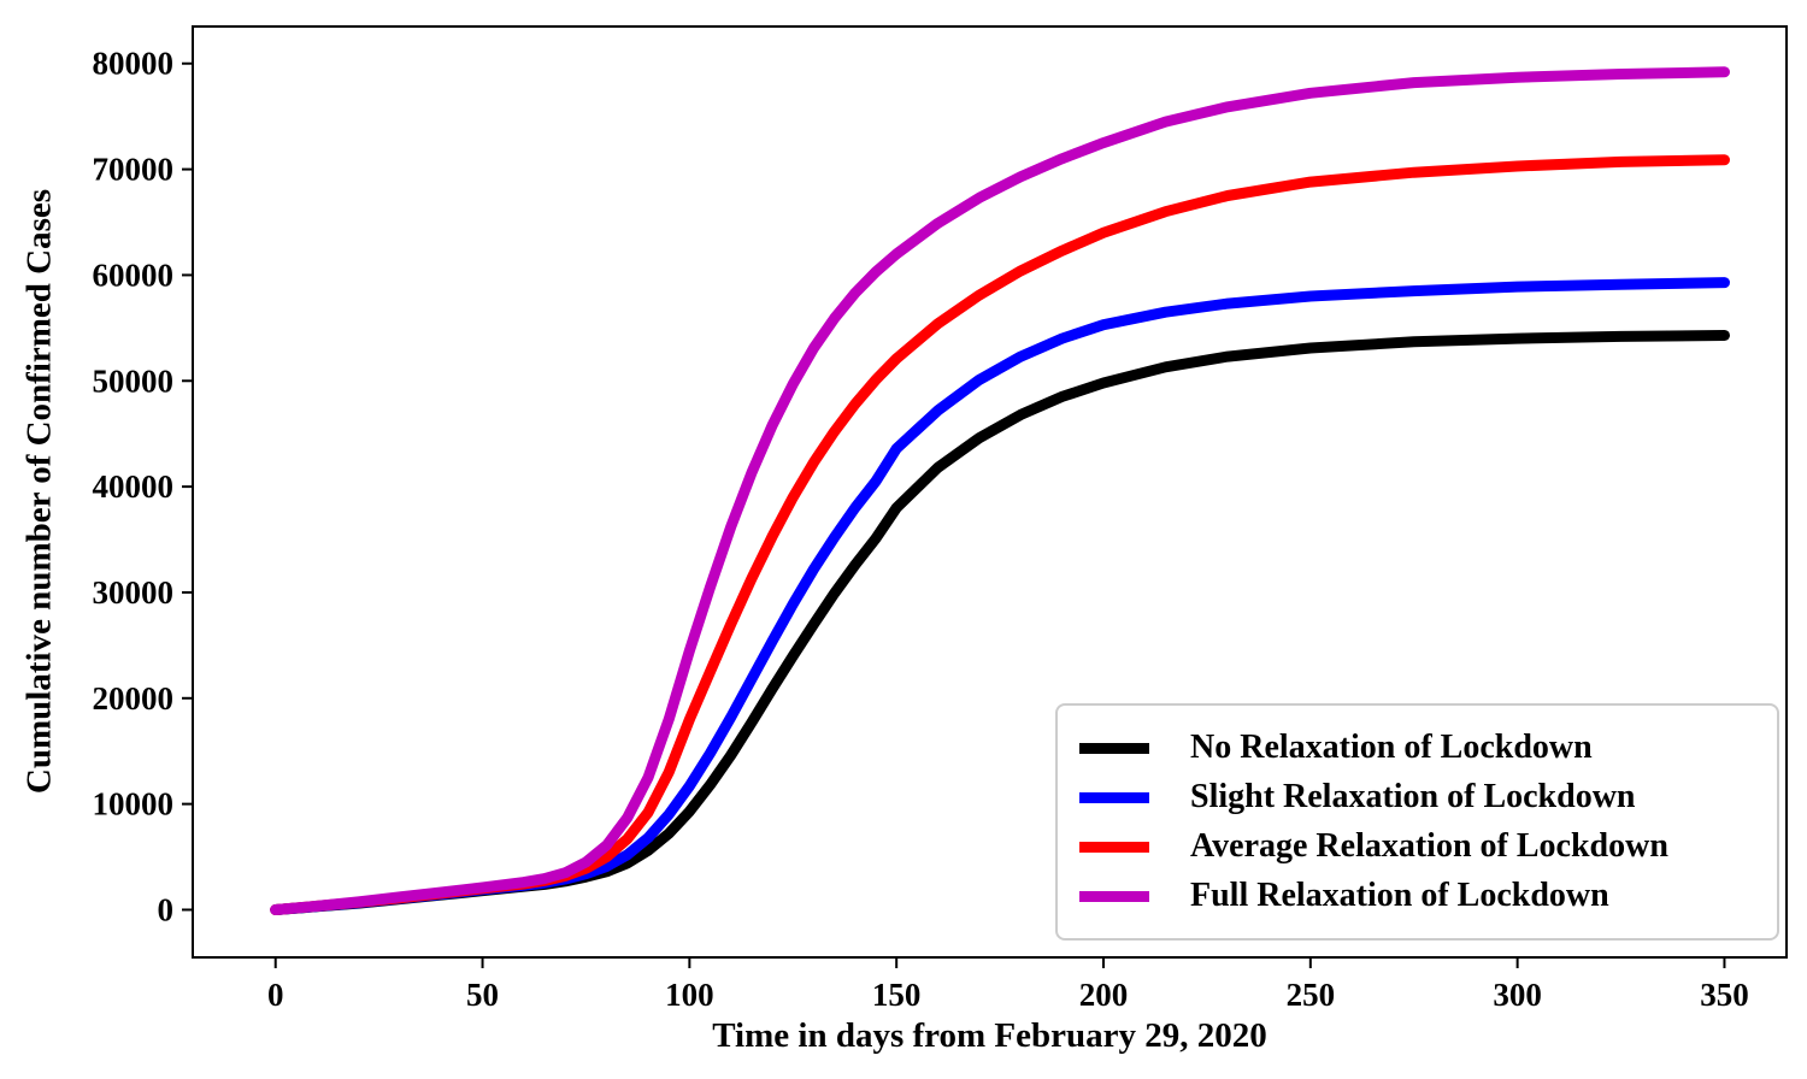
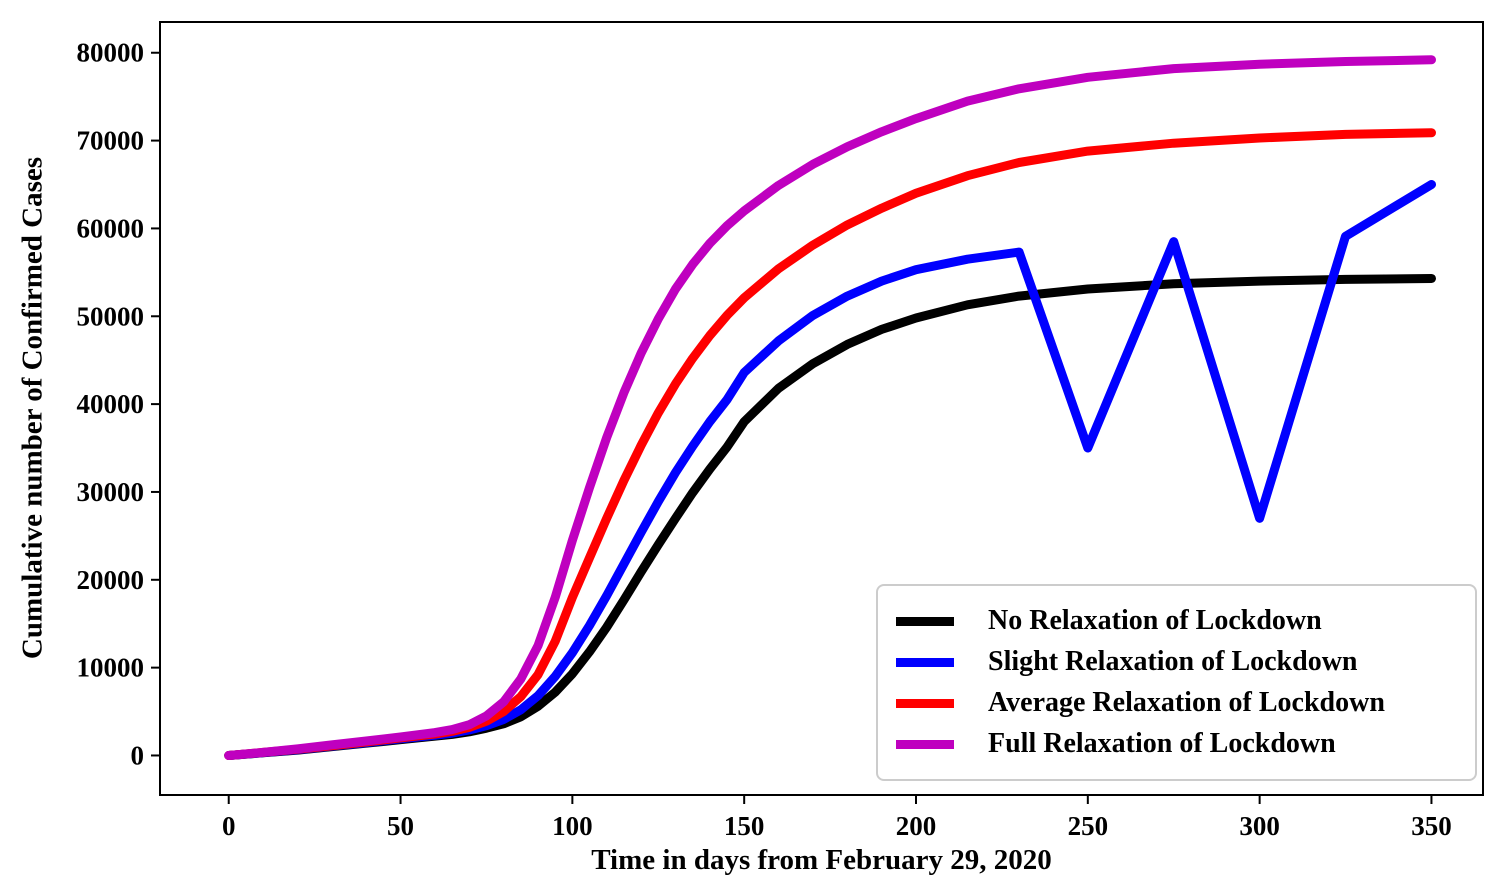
Slight Relaxation of Lockdown/250: 58000 -> 35000
Slight Relaxation of Lockdown/300: 59000 -> 27000
Slight Relaxation of Lockdown/350: 59000 -> 65000
